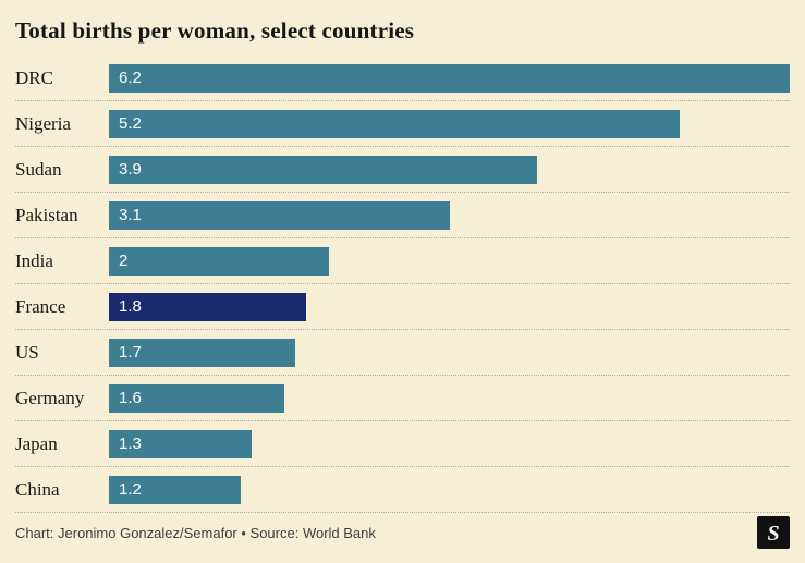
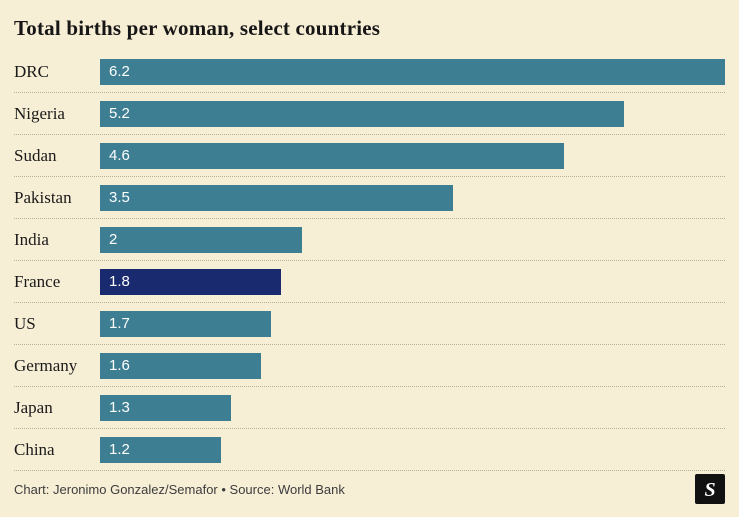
Sudan: 3.9 -> 4.6
Pakistan: 3.1 -> 3.5
